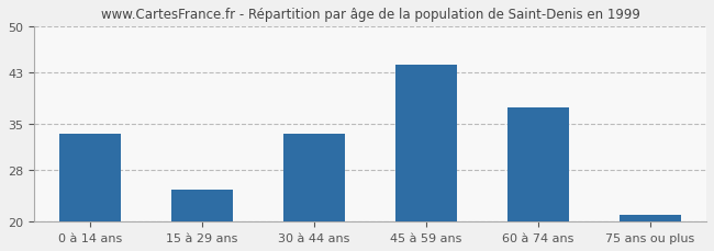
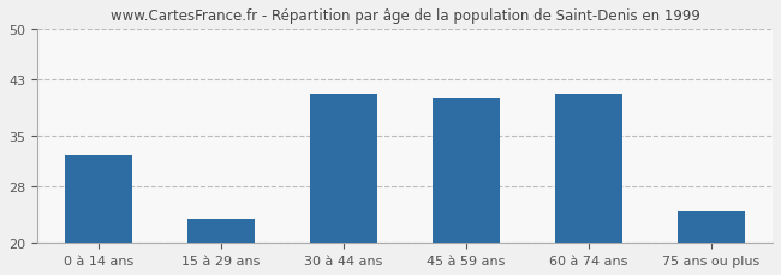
0 à 14 ans: 33.5 -> 32.4
15 à 29 ans: 25.0 -> 23.4
30 à 44 ans: 33.5 -> 41.0
45 à 59 ans: 44.2 -> 40.2
60 à 74 ans: 37.5 -> 41.0
75 ans ou plus: 21.0 -> 24.4
